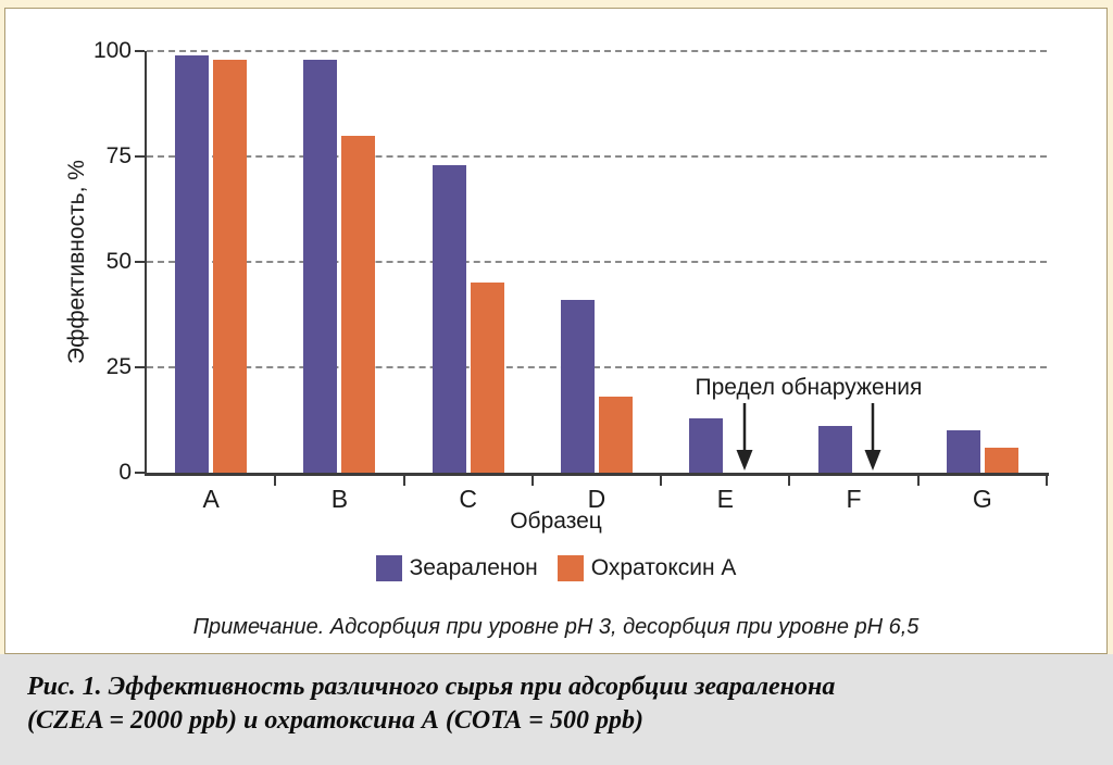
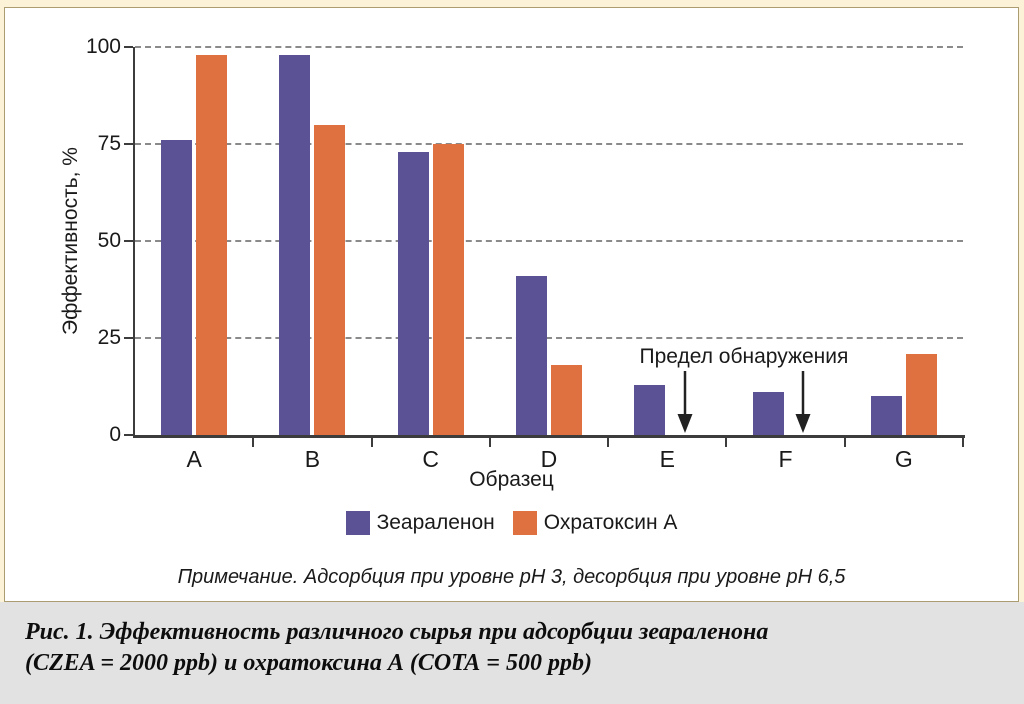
Зеараленон/A: 99 -> 76
Охратоксин А/C: 45 -> 75
Охратоксин А/G: 6 -> 21
